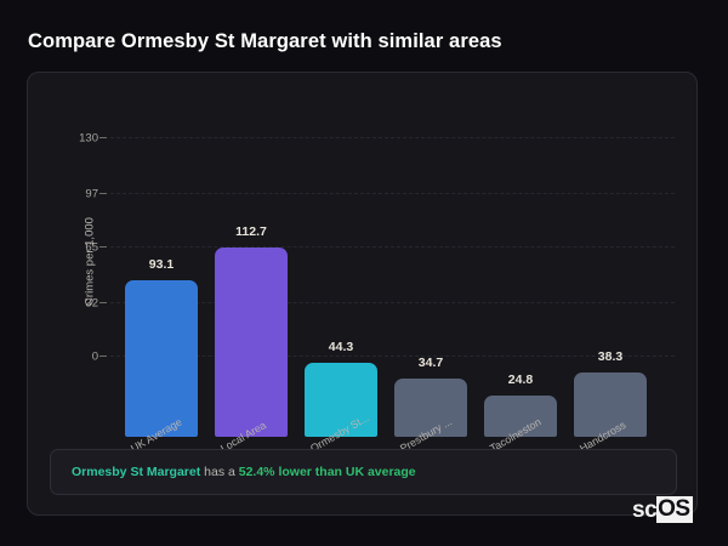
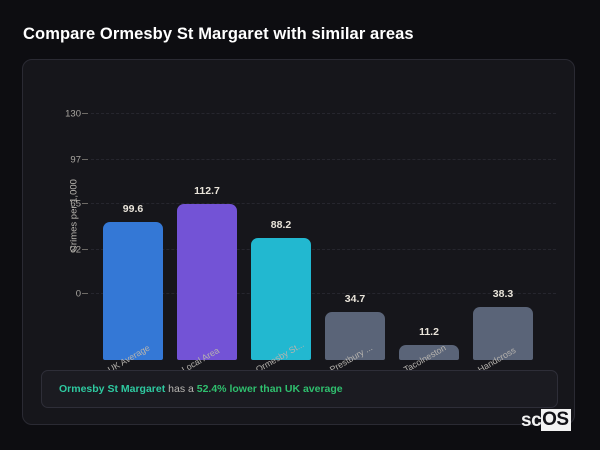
UK Average: 93.1 -> 99.6
Ormesby St...: 44.3 -> 88.2
Tacolneston: 24.8 -> 11.2
